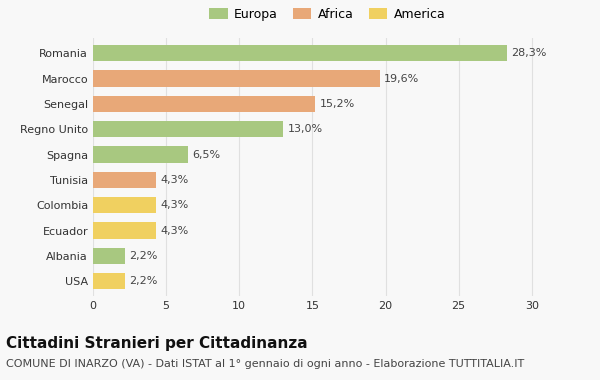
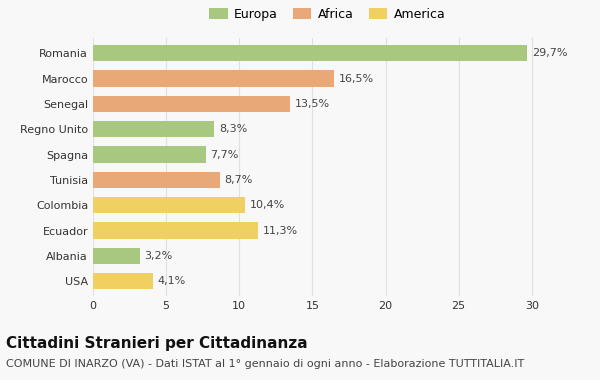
Romania: 28,3% -> 29,7%
Marocco: 19,6% -> 16,5%
Senegal: 15,2% -> 13,5%
Regno Unito: 13,0% -> 8,3%
Spagna: 6,5% -> 7,7%
Tunisia: 4,3% -> 8,7%
Colombia: 4,3% -> 10,4%
Ecuador: 4,3% -> 11,3%
Albania: 2,2% -> 3,2%
USA: 2,2% -> 4,1%
